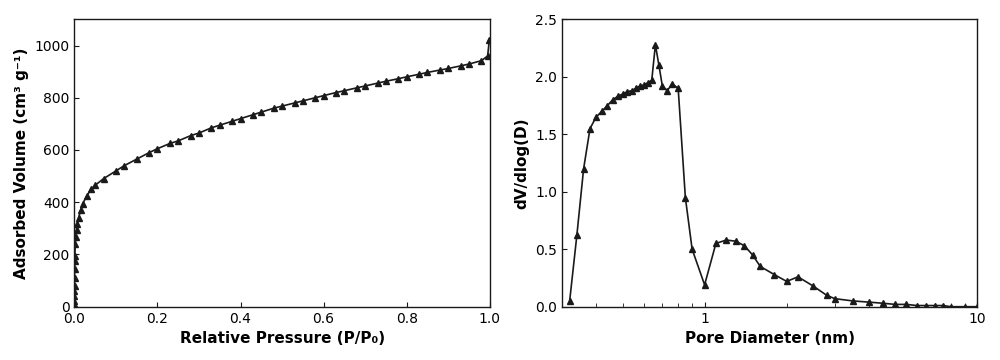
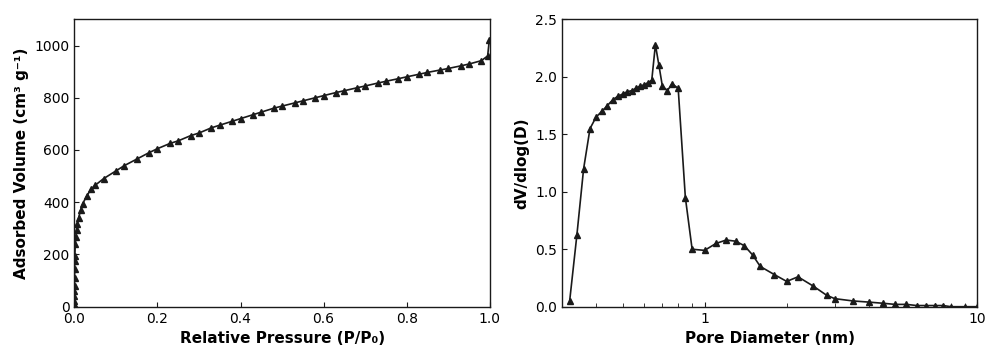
1: 0.19 -> 0.49
